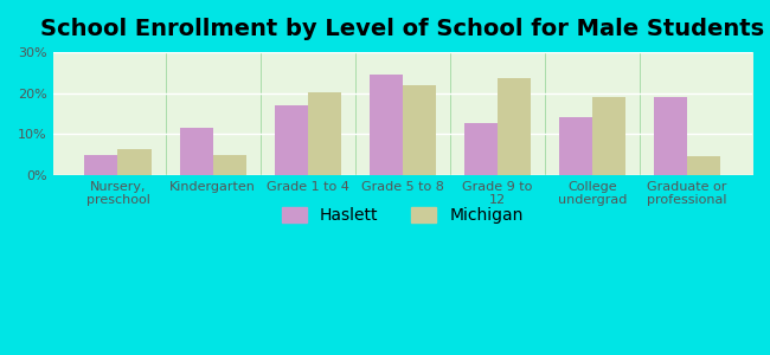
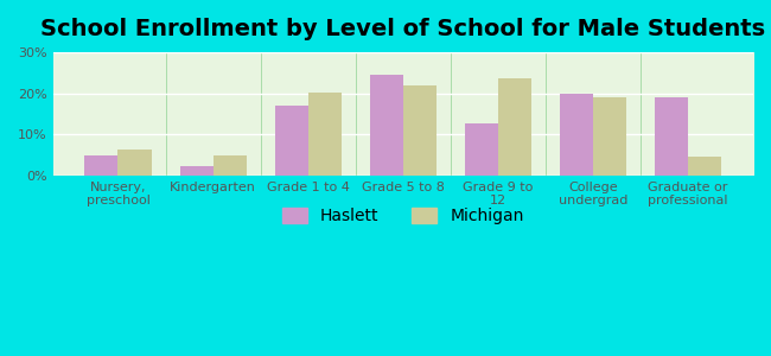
Haslett/Kindergarten: 11.5% -> 2.2%
Haslett/College undergrad: 14.0% -> 20.0%
